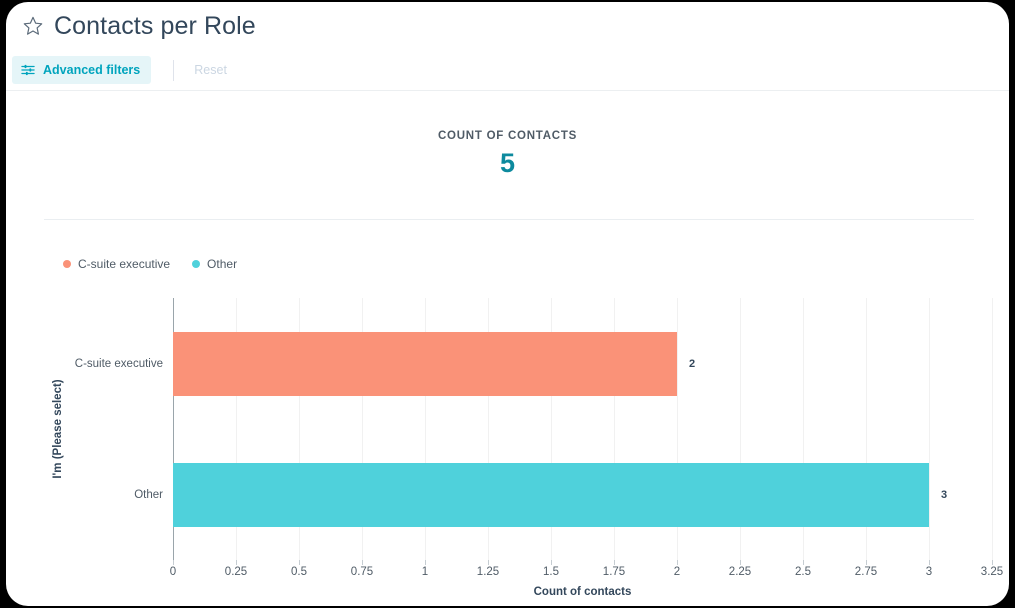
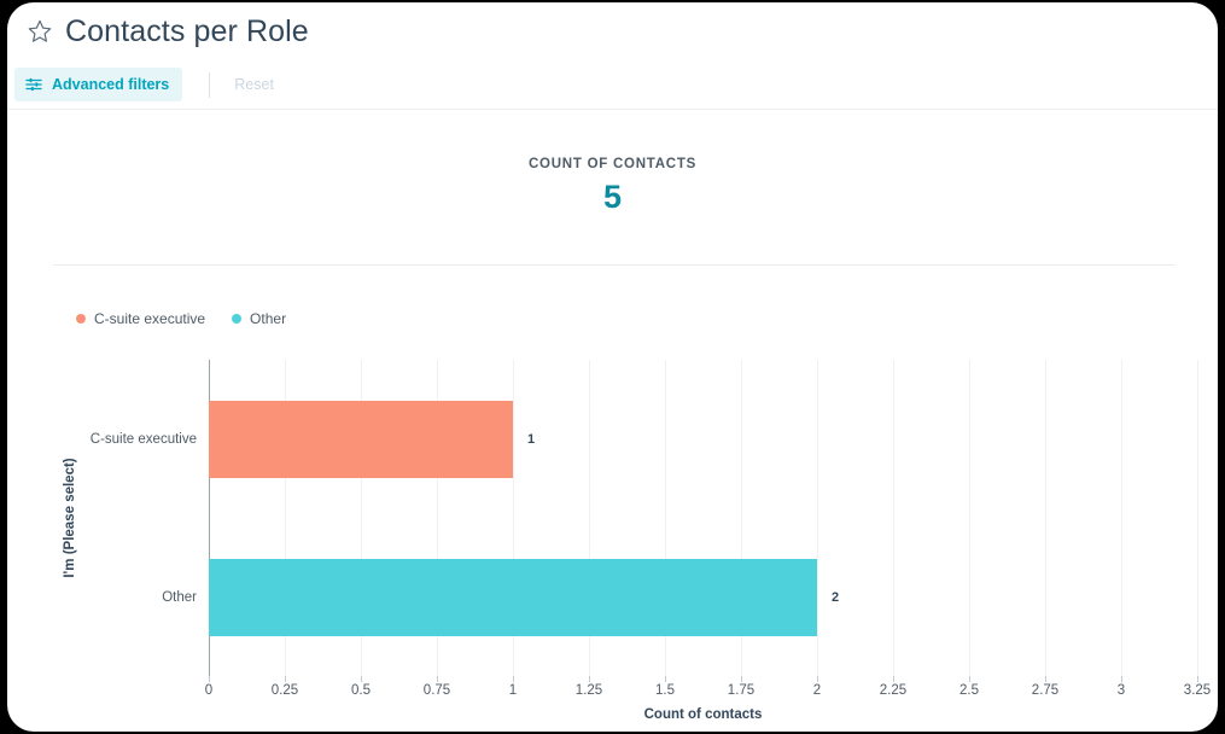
C-suite executive: 2 -> 1
Other: 3 -> 2
